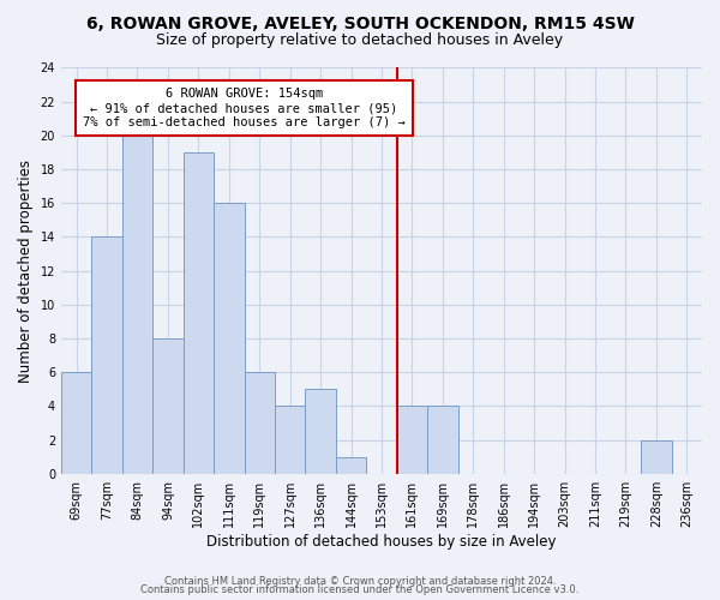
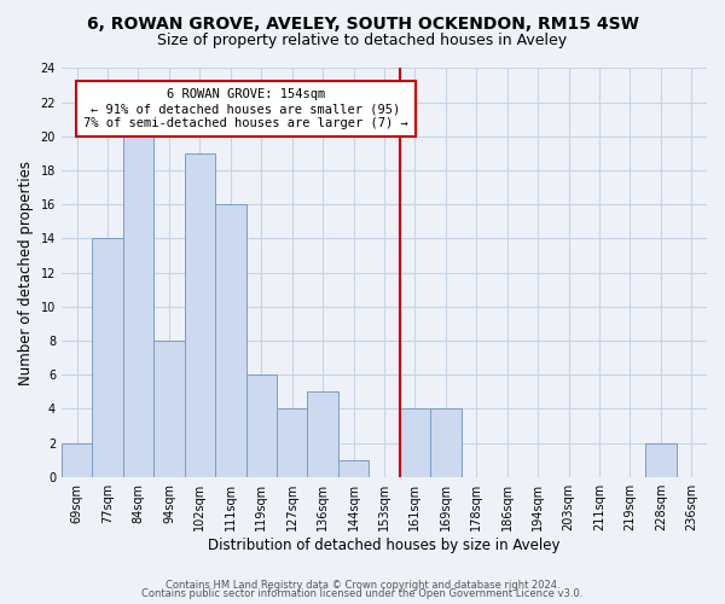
69sqm: 6 -> 2
